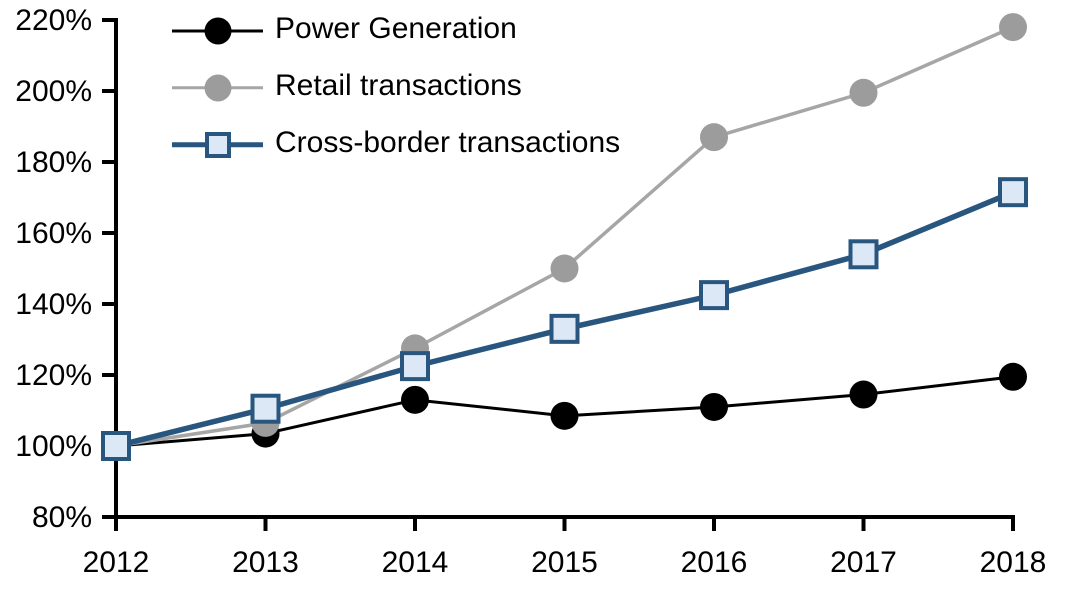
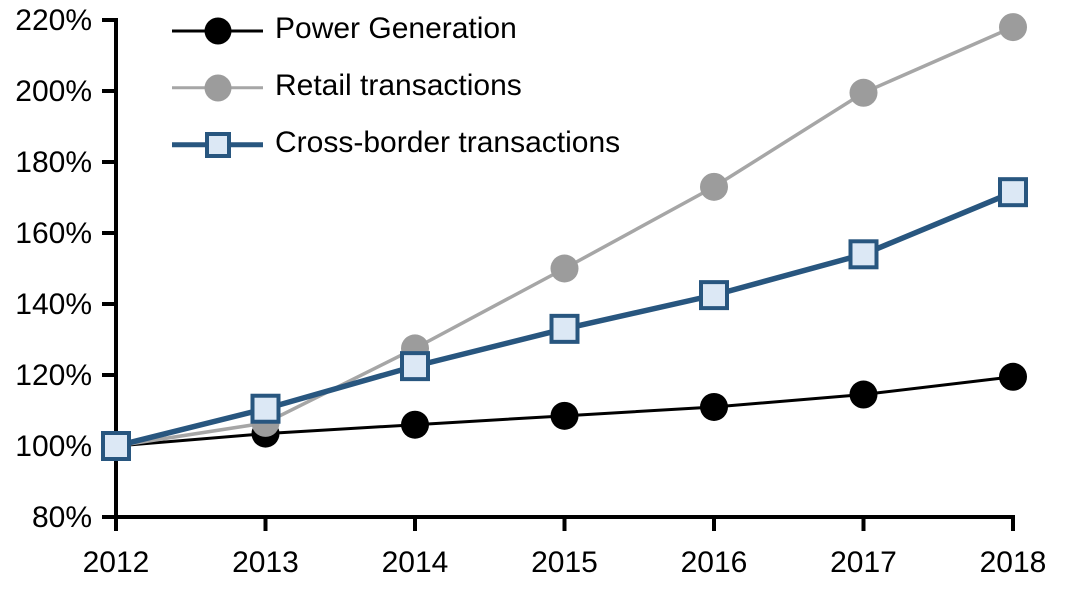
Power Generation/2014: 113% -> 106%
Retail transactions/2016: 187% -> 173%
